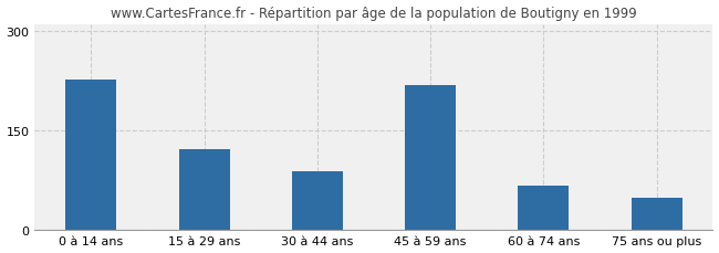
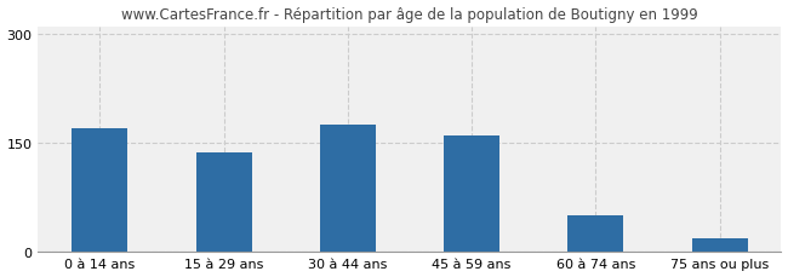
0 à 14 ans: 226 -> 170
15 à 29 ans: 122 -> 136
30 à 44 ans: 88 -> 175
45 à 59 ans: 218 -> 160
60 à 74 ans: 66 -> 50
75 ans ou plus: 48 -> 18
